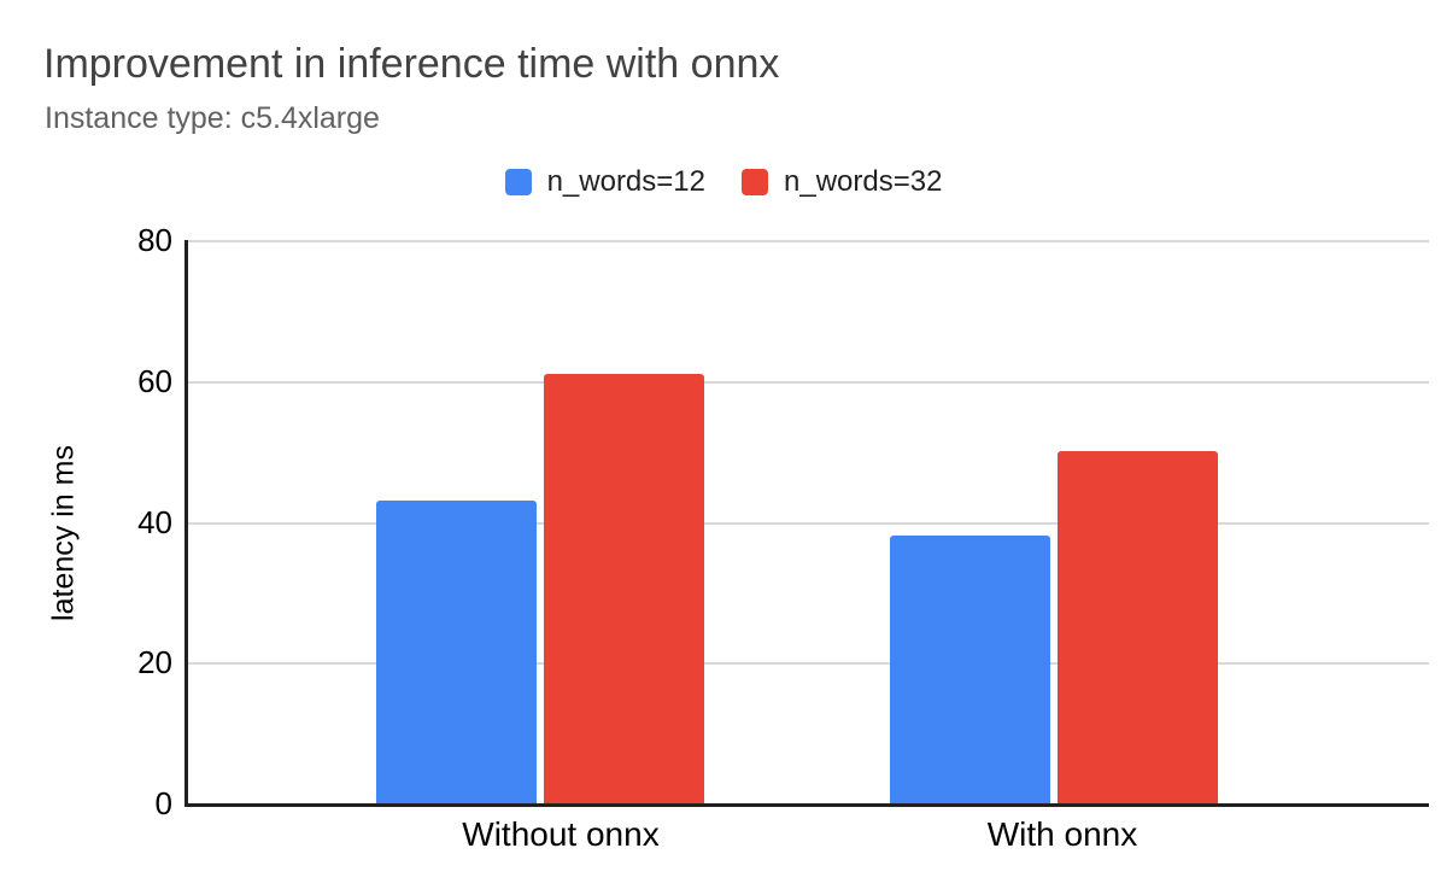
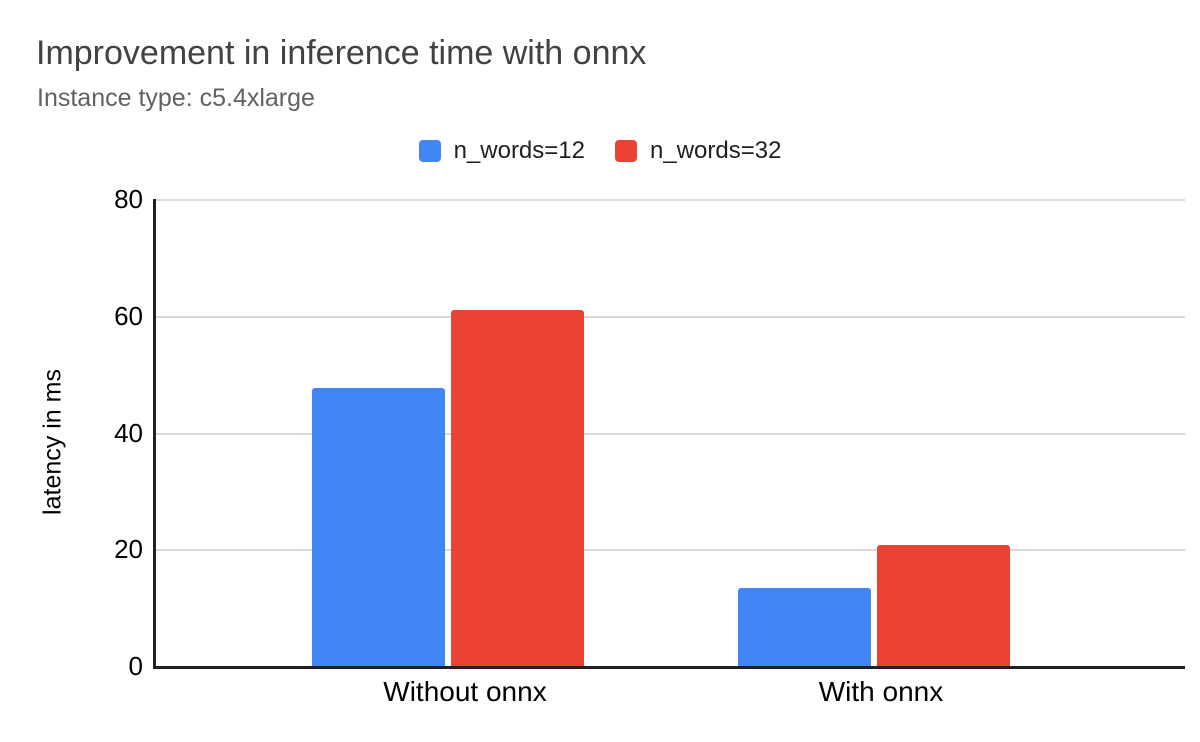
n_words=12/Without onnx: 43 -> 48
n_words=12/With onnx: 38 -> 13
n_words=32/With onnx: 50 -> 21
